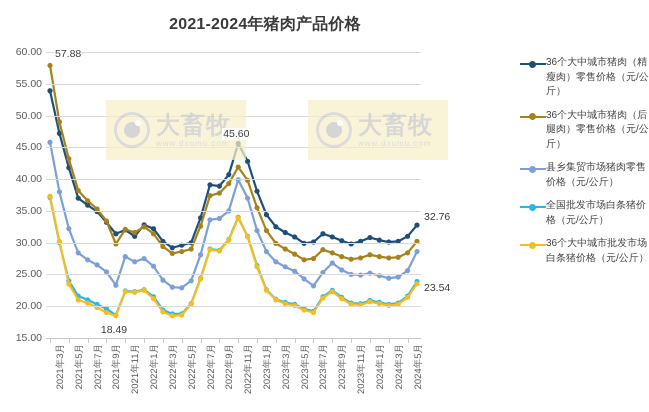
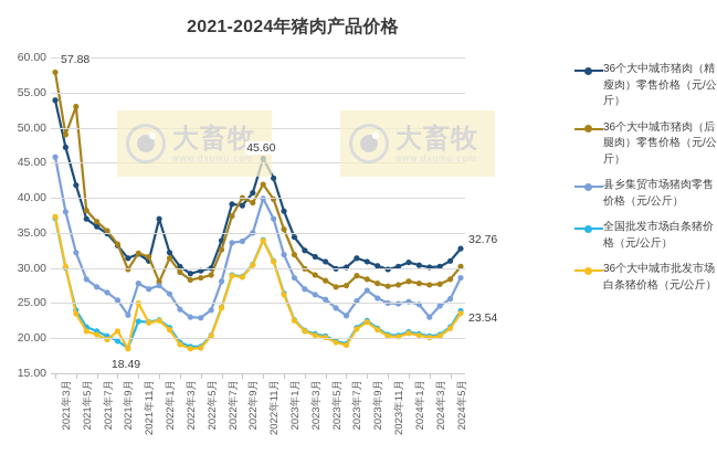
36个大中城市猪肉（后腿肉）零售价格（元/公斤）/2021年5月: 43 -> 53
36个大中城市批发市场白条猪价格（元/公斤）/2021年9月: 19 -> 21
36个大中城市批发市场白条猪价格（元/公斤）/2021年11月: 22 -> 25
36个大中城市猪肉（精瘦肉）零售价格（元/公斤）/2022年1月: 33 -> 37
36个大中城市猪肉（后腿肉）零售价格（元/公斤）/2022年1月: 32 -> 28
36个大中城市猪肉（后腿肉）零售价格（元/公斤）/2022年9月: 38 -> 40
县乡集贸市场猪肉零售价格（元/公斤）/2024年3月: 24 -> 23
